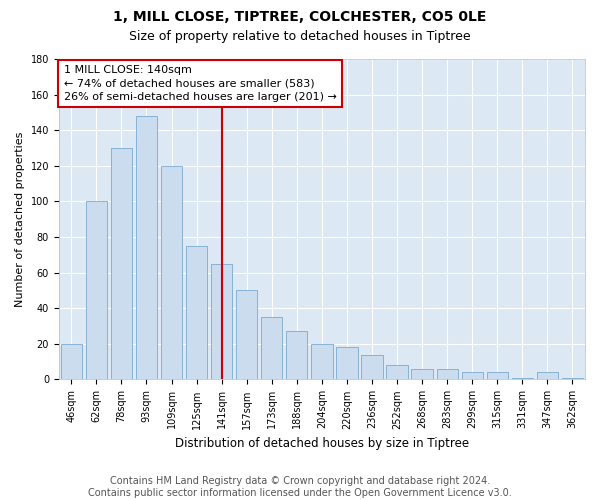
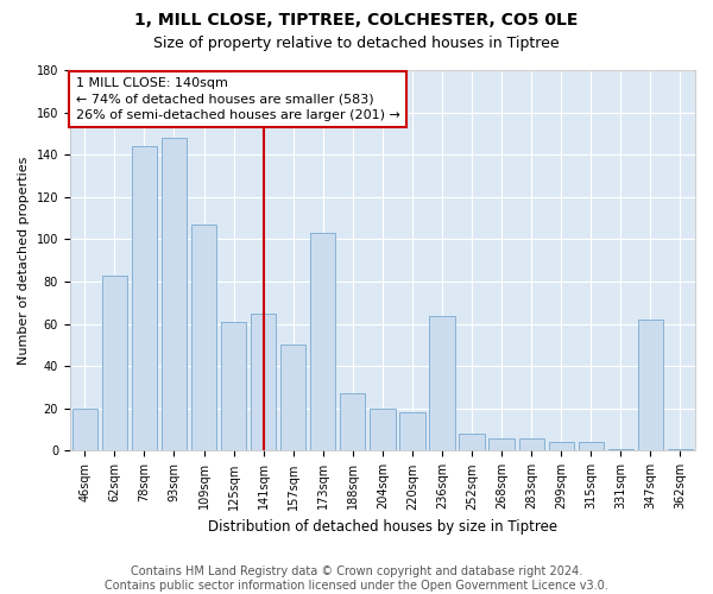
62sqm: 100 -> 83
78sqm: 130 -> 144
109sqm: 120 -> 107
125sqm: 75 -> 61
173sqm: 35 -> 103
236sqm: 14 -> 64
347sqm: 4 -> 62
